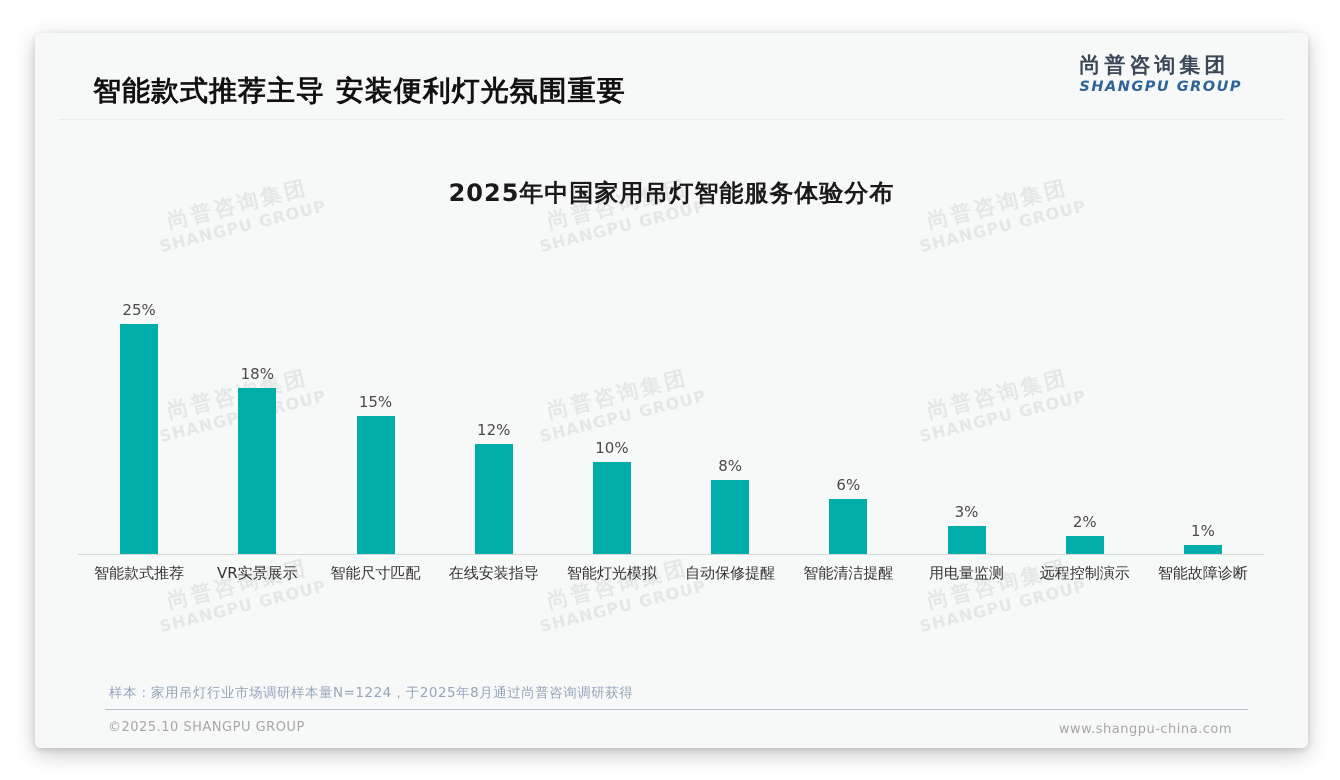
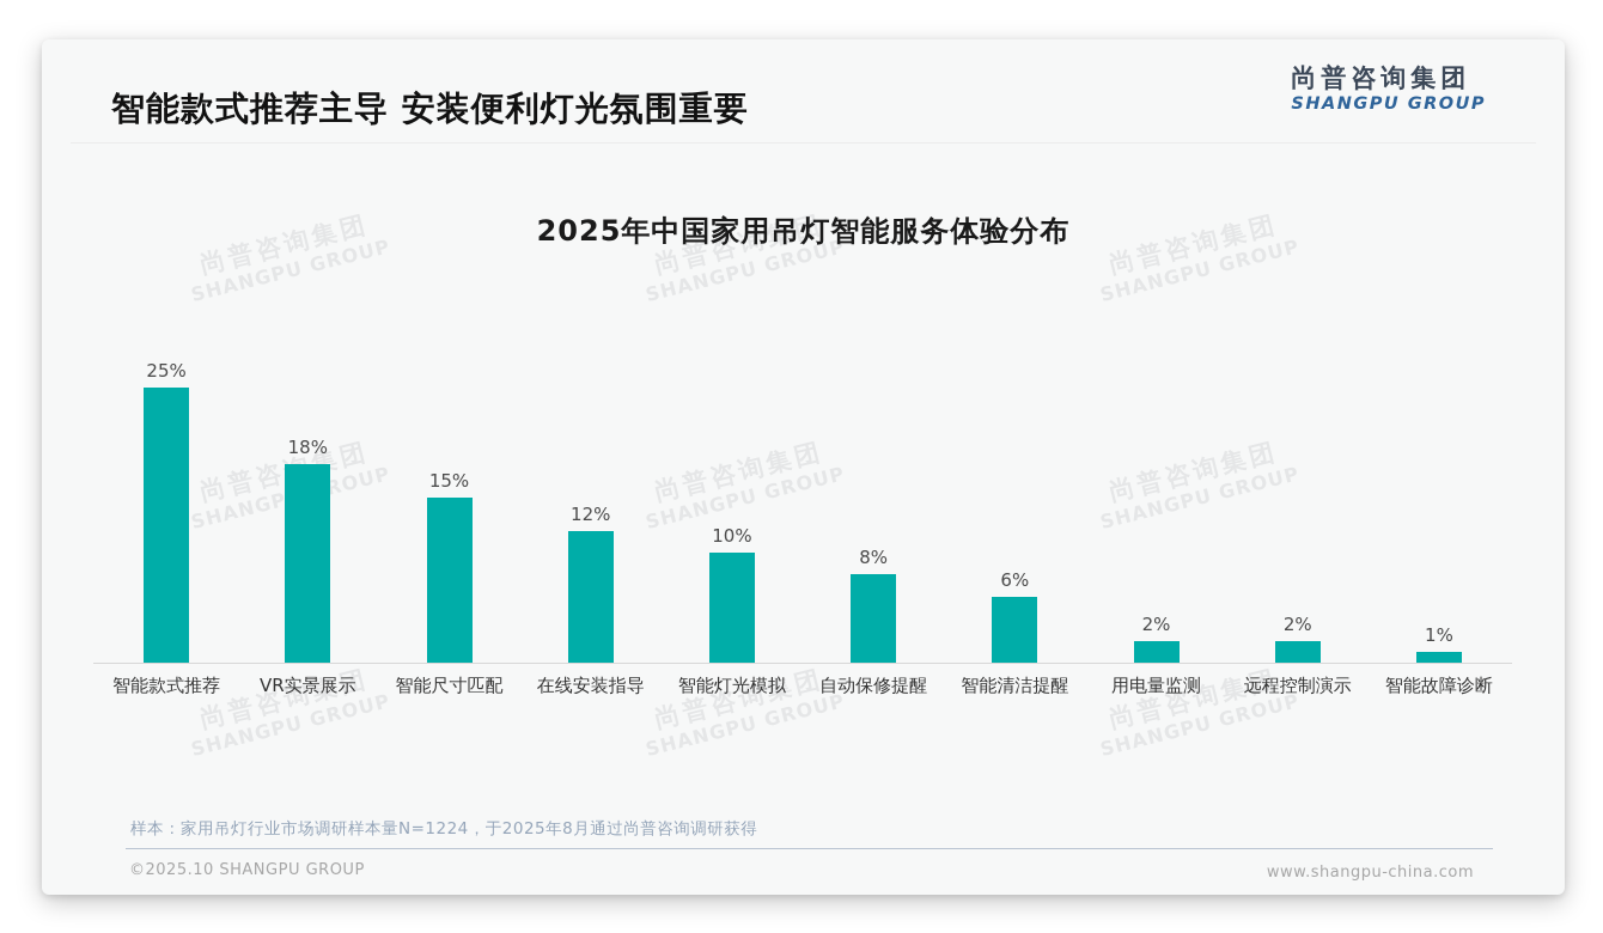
用电量监测: 3% -> 2%
